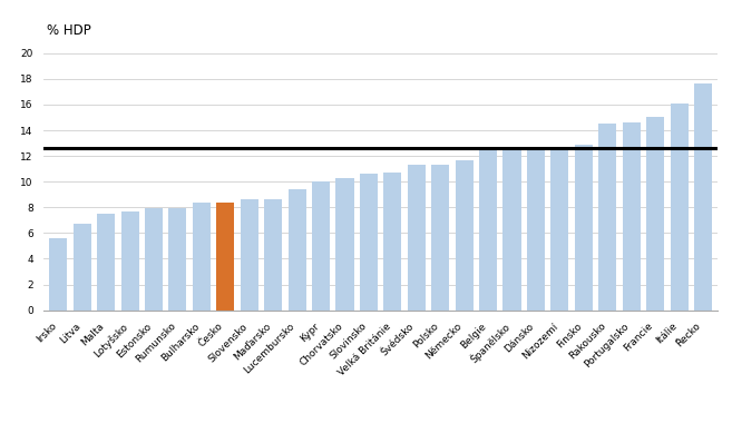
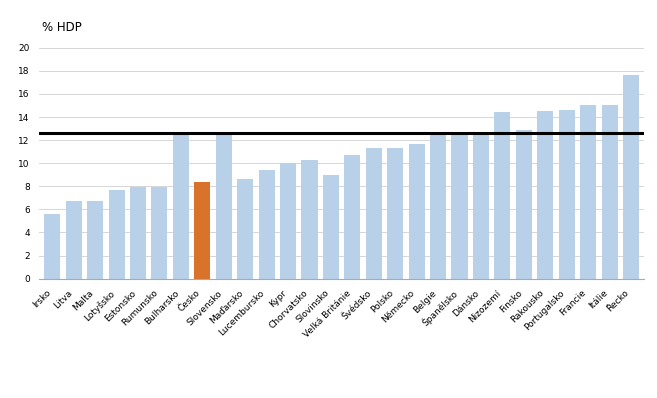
Malta: 7.5 -> 6.7
Bulharsko: 8.4 -> 12.6
Slovensko: 8.6 -> 12.4
Slovinsko: 10.6 -> 9.0
Nizozemí: 12.7 -> 14.4
Itálie: 16.1 -> 15.0
